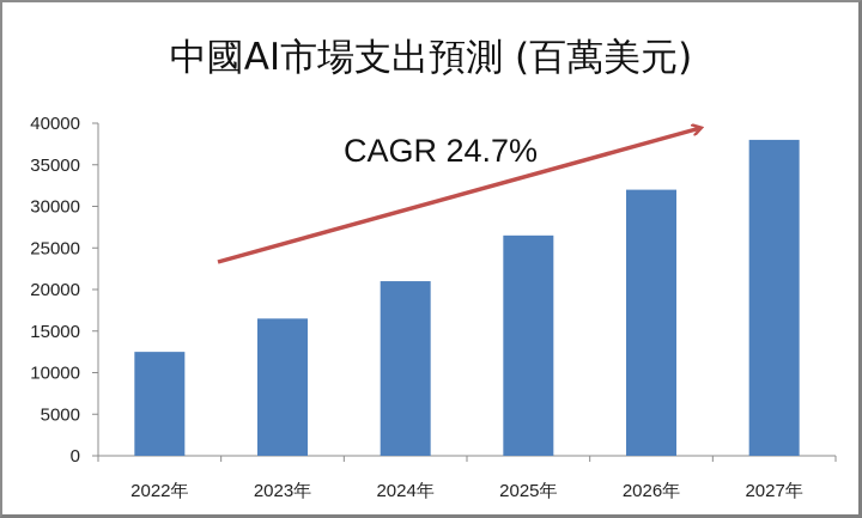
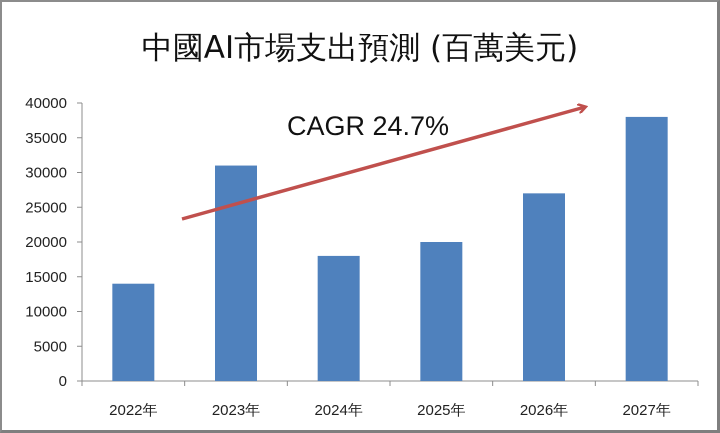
2022年: 12000 -> 14000
2023年: 16000 -> 31000
2024年: 21000 -> 18000
2025年: 26000 -> 20000
2026年: 32000 -> 27000
